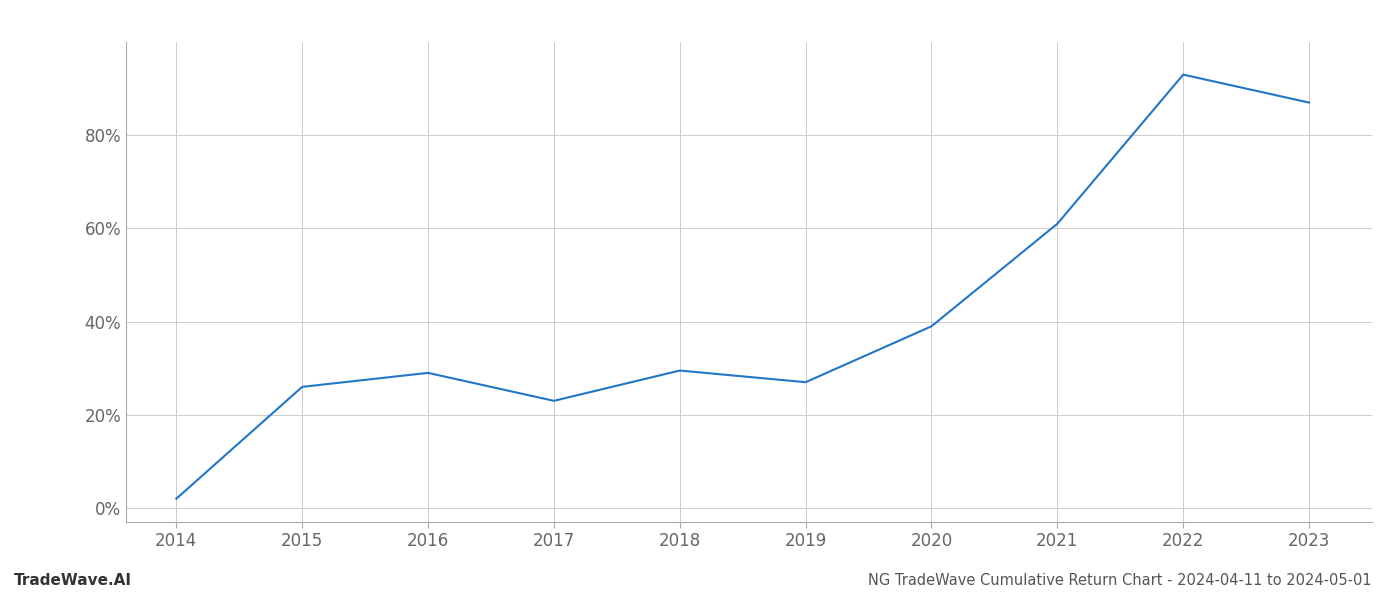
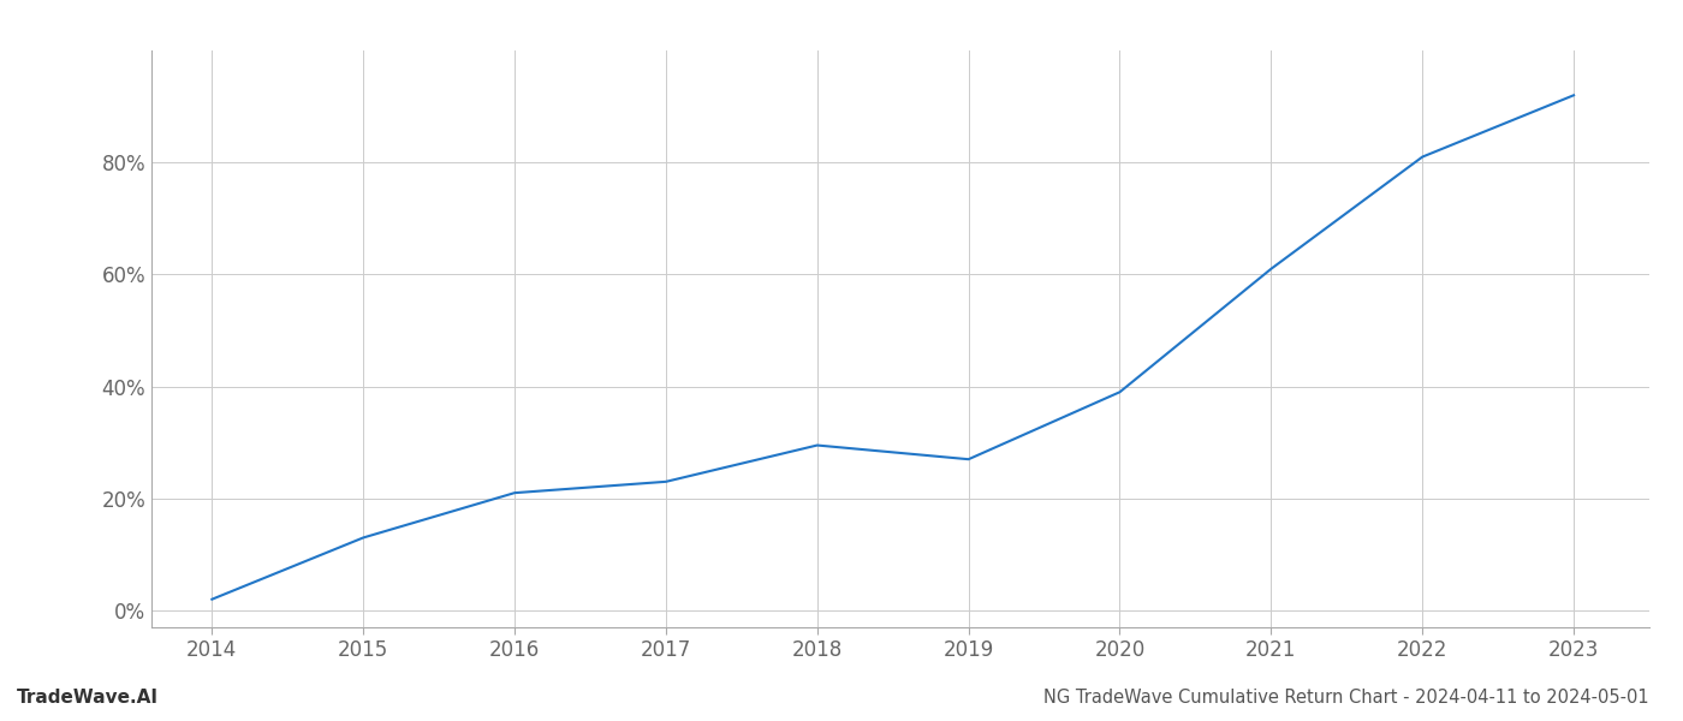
2015: 26.0% -> 13.0%
2016: 29.0% -> 21.0%
2022: 93.0% -> 81.0%
2023: 87.0% -> 92.0%
